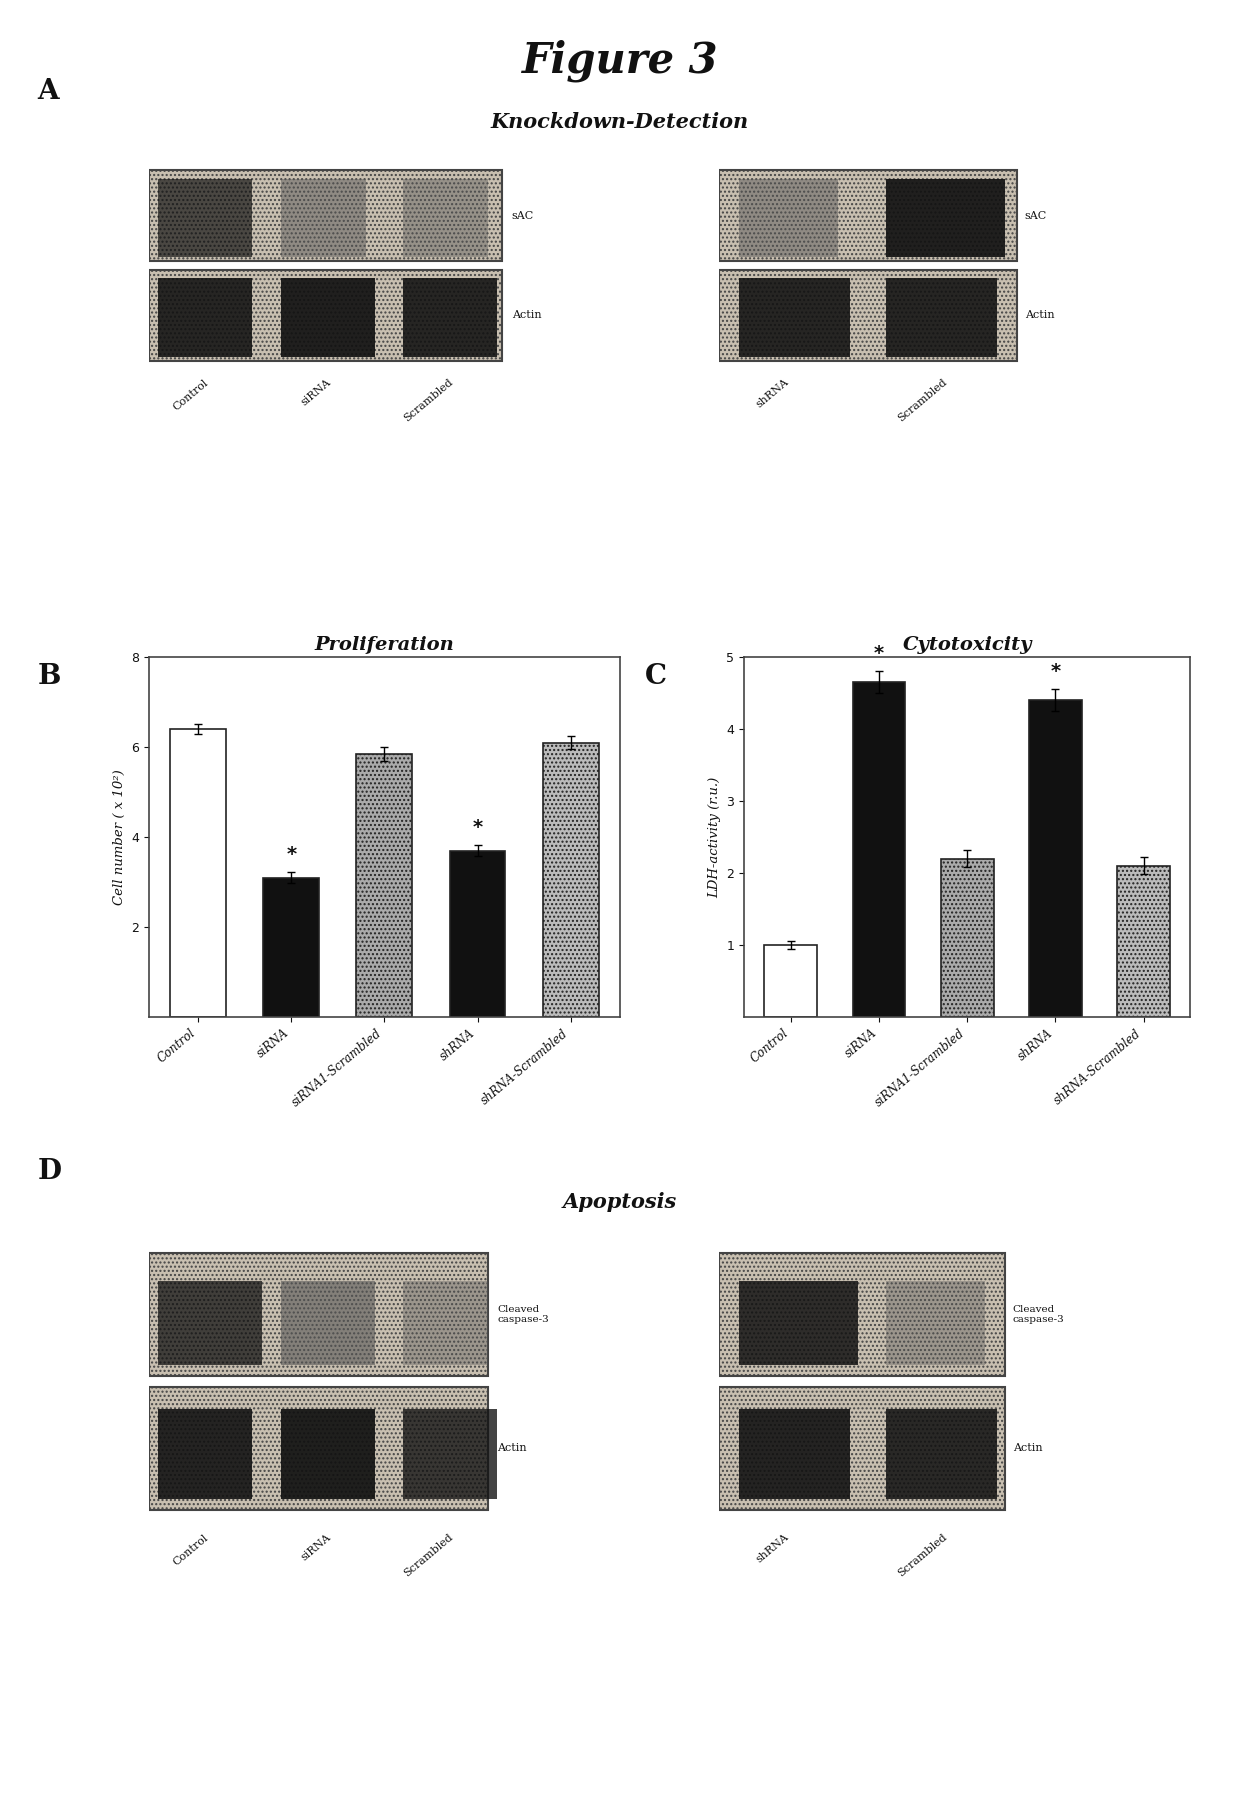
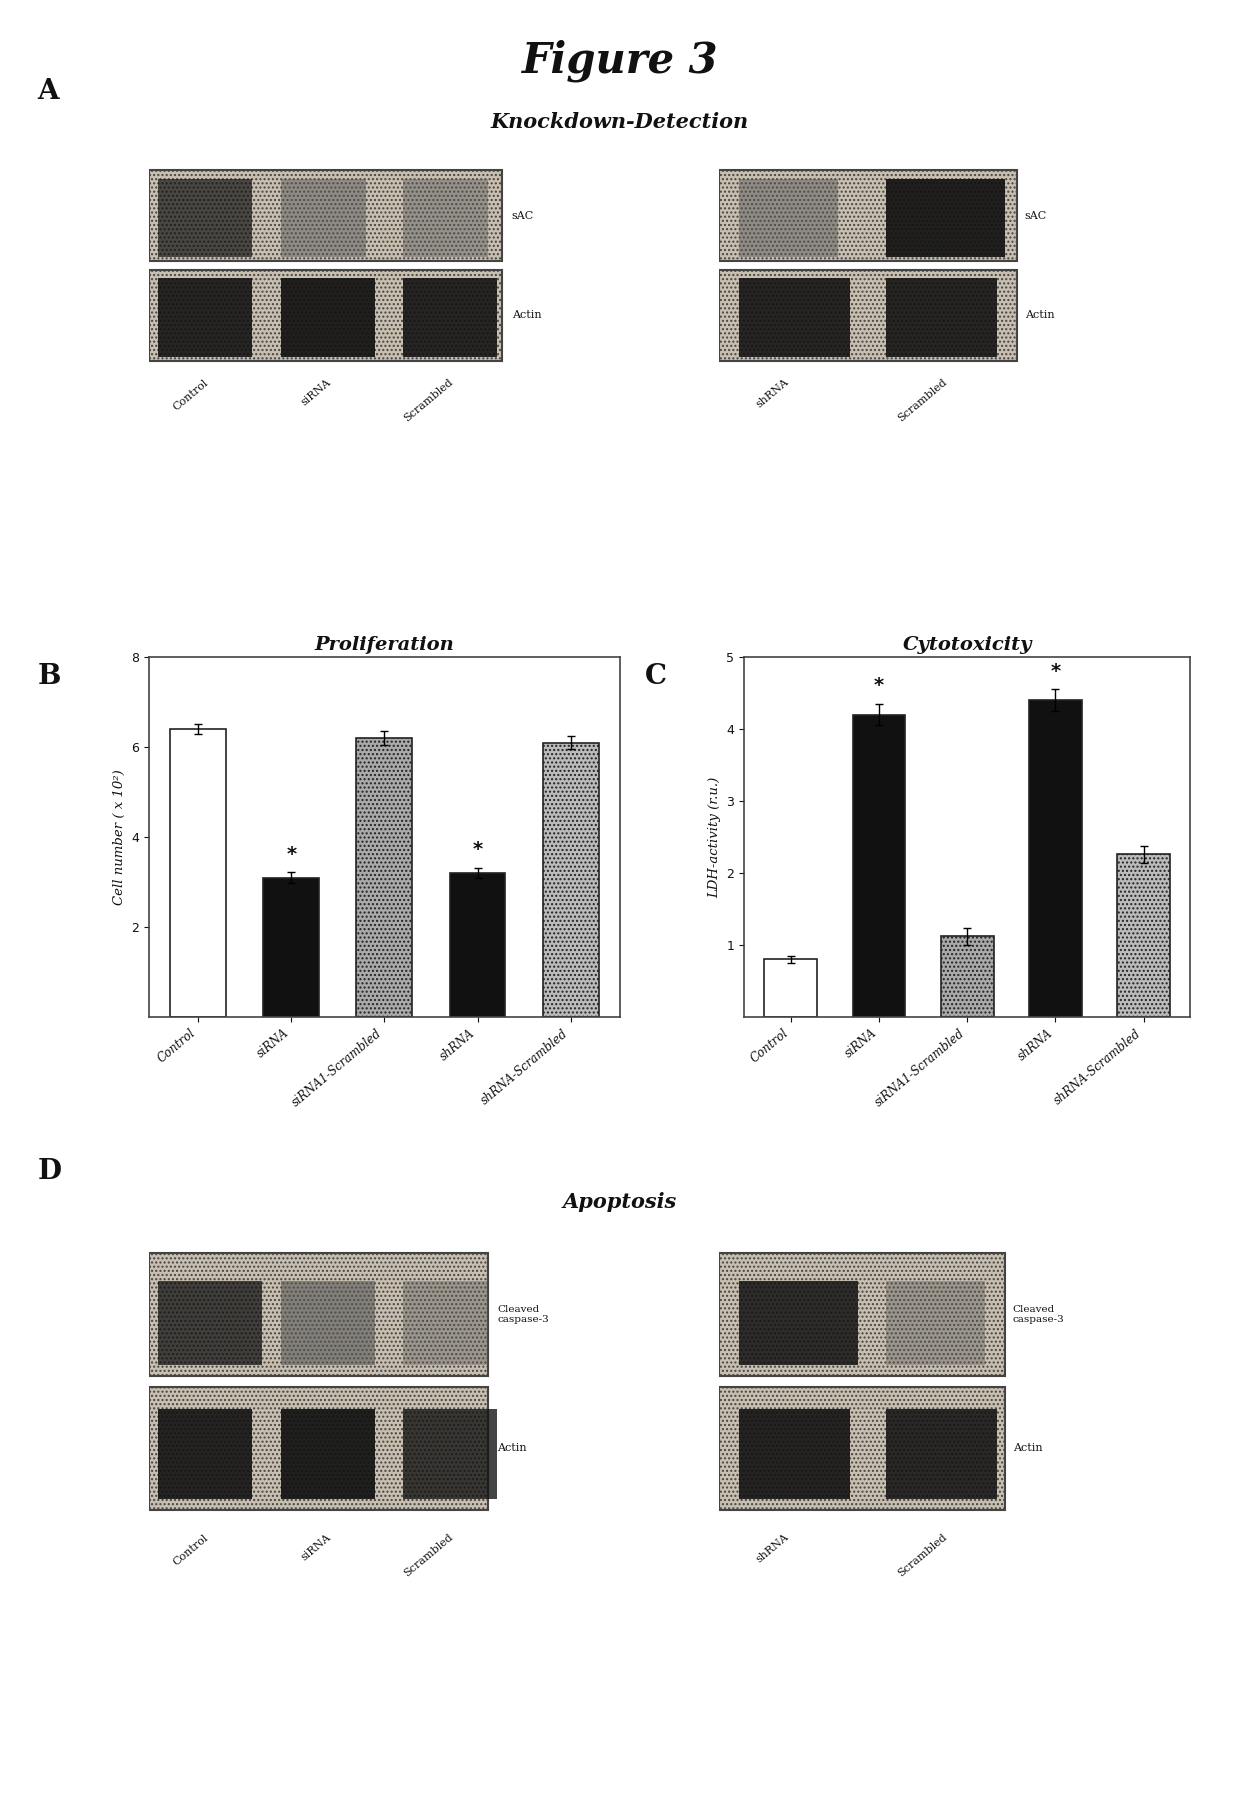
Proliferation/siRNA1-Scrambled: 5.85 -> 6.20
Proliferation/shRNA: 3.70 -> 3.20
Cytotoxicity/Control: 1.00 -> 0.80
Cytotoxicity/siRNA: 4.65 -> 4.20
Cytotoxicity/siRNA1-Scrambled: 2.20 -> 1.12
Cytotoxicity/shRNA-Scrambled: 2.10 -> 2.26
